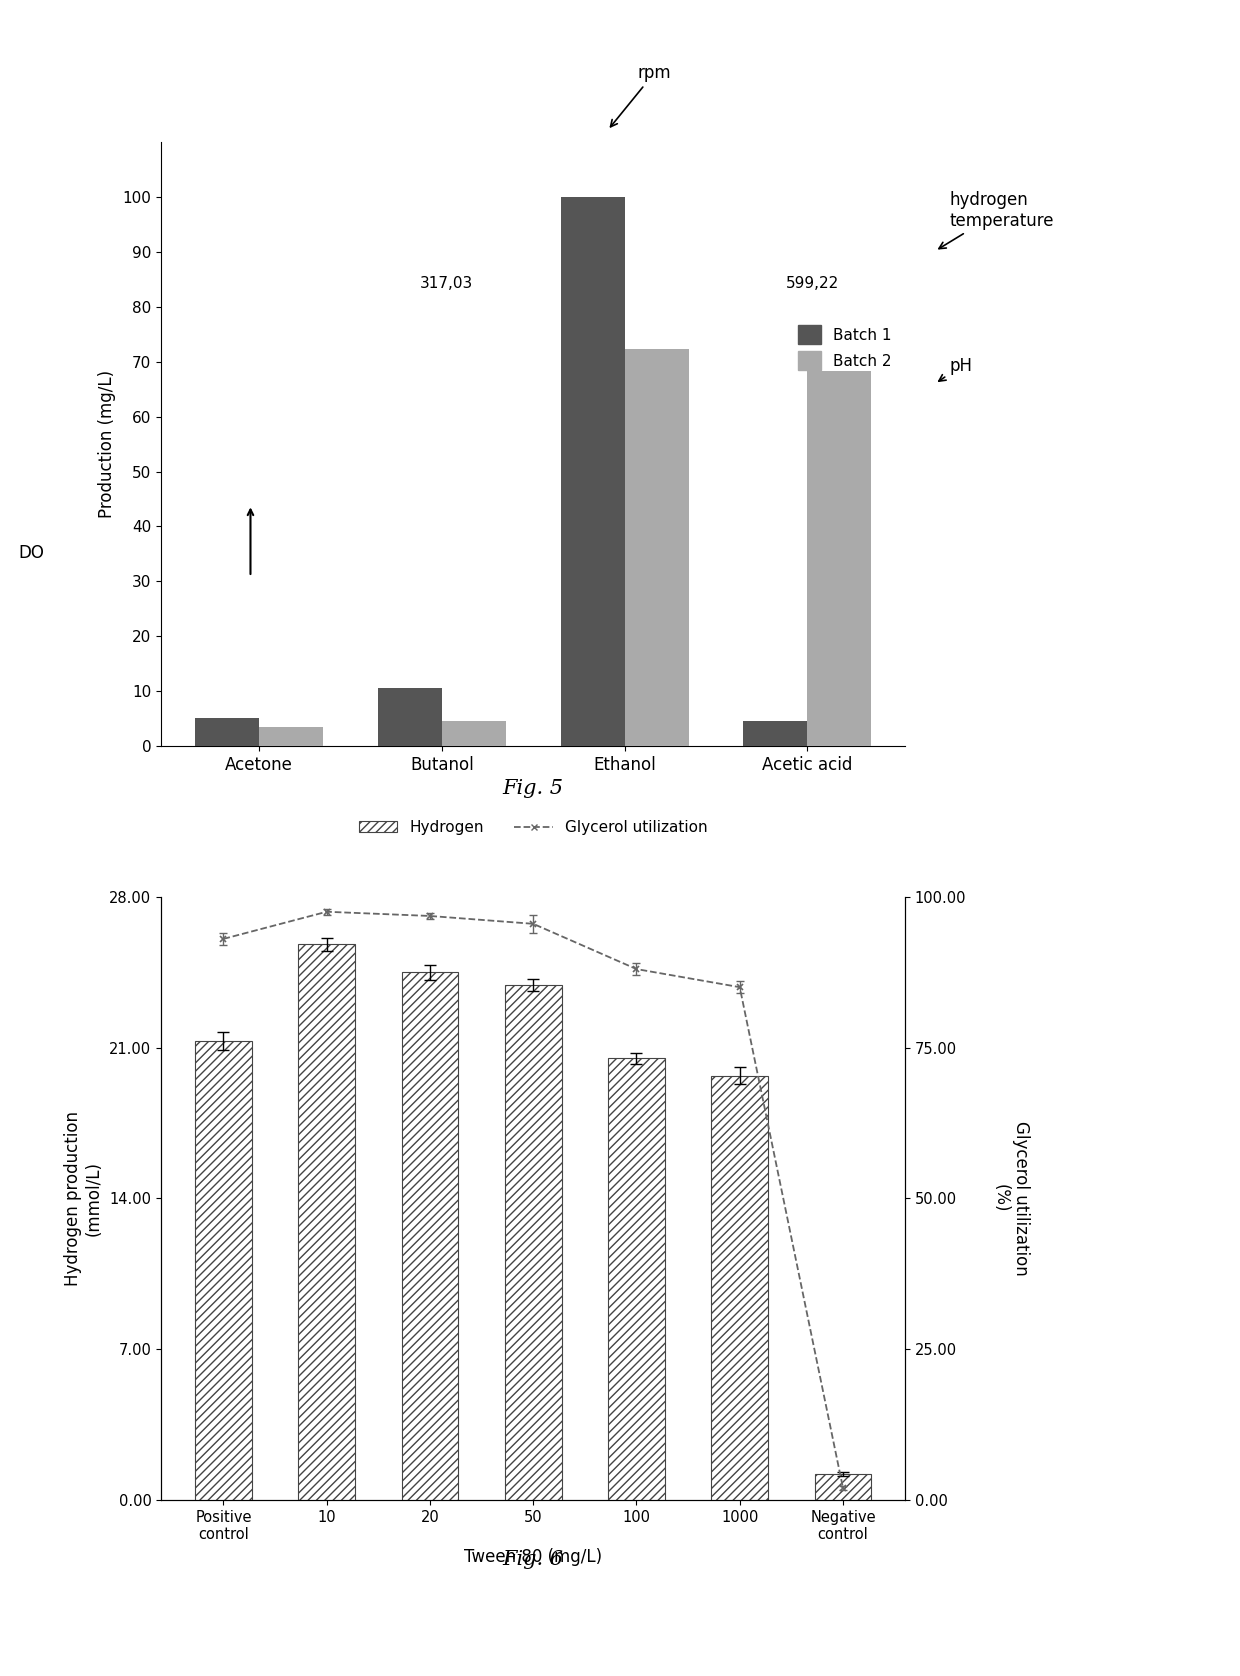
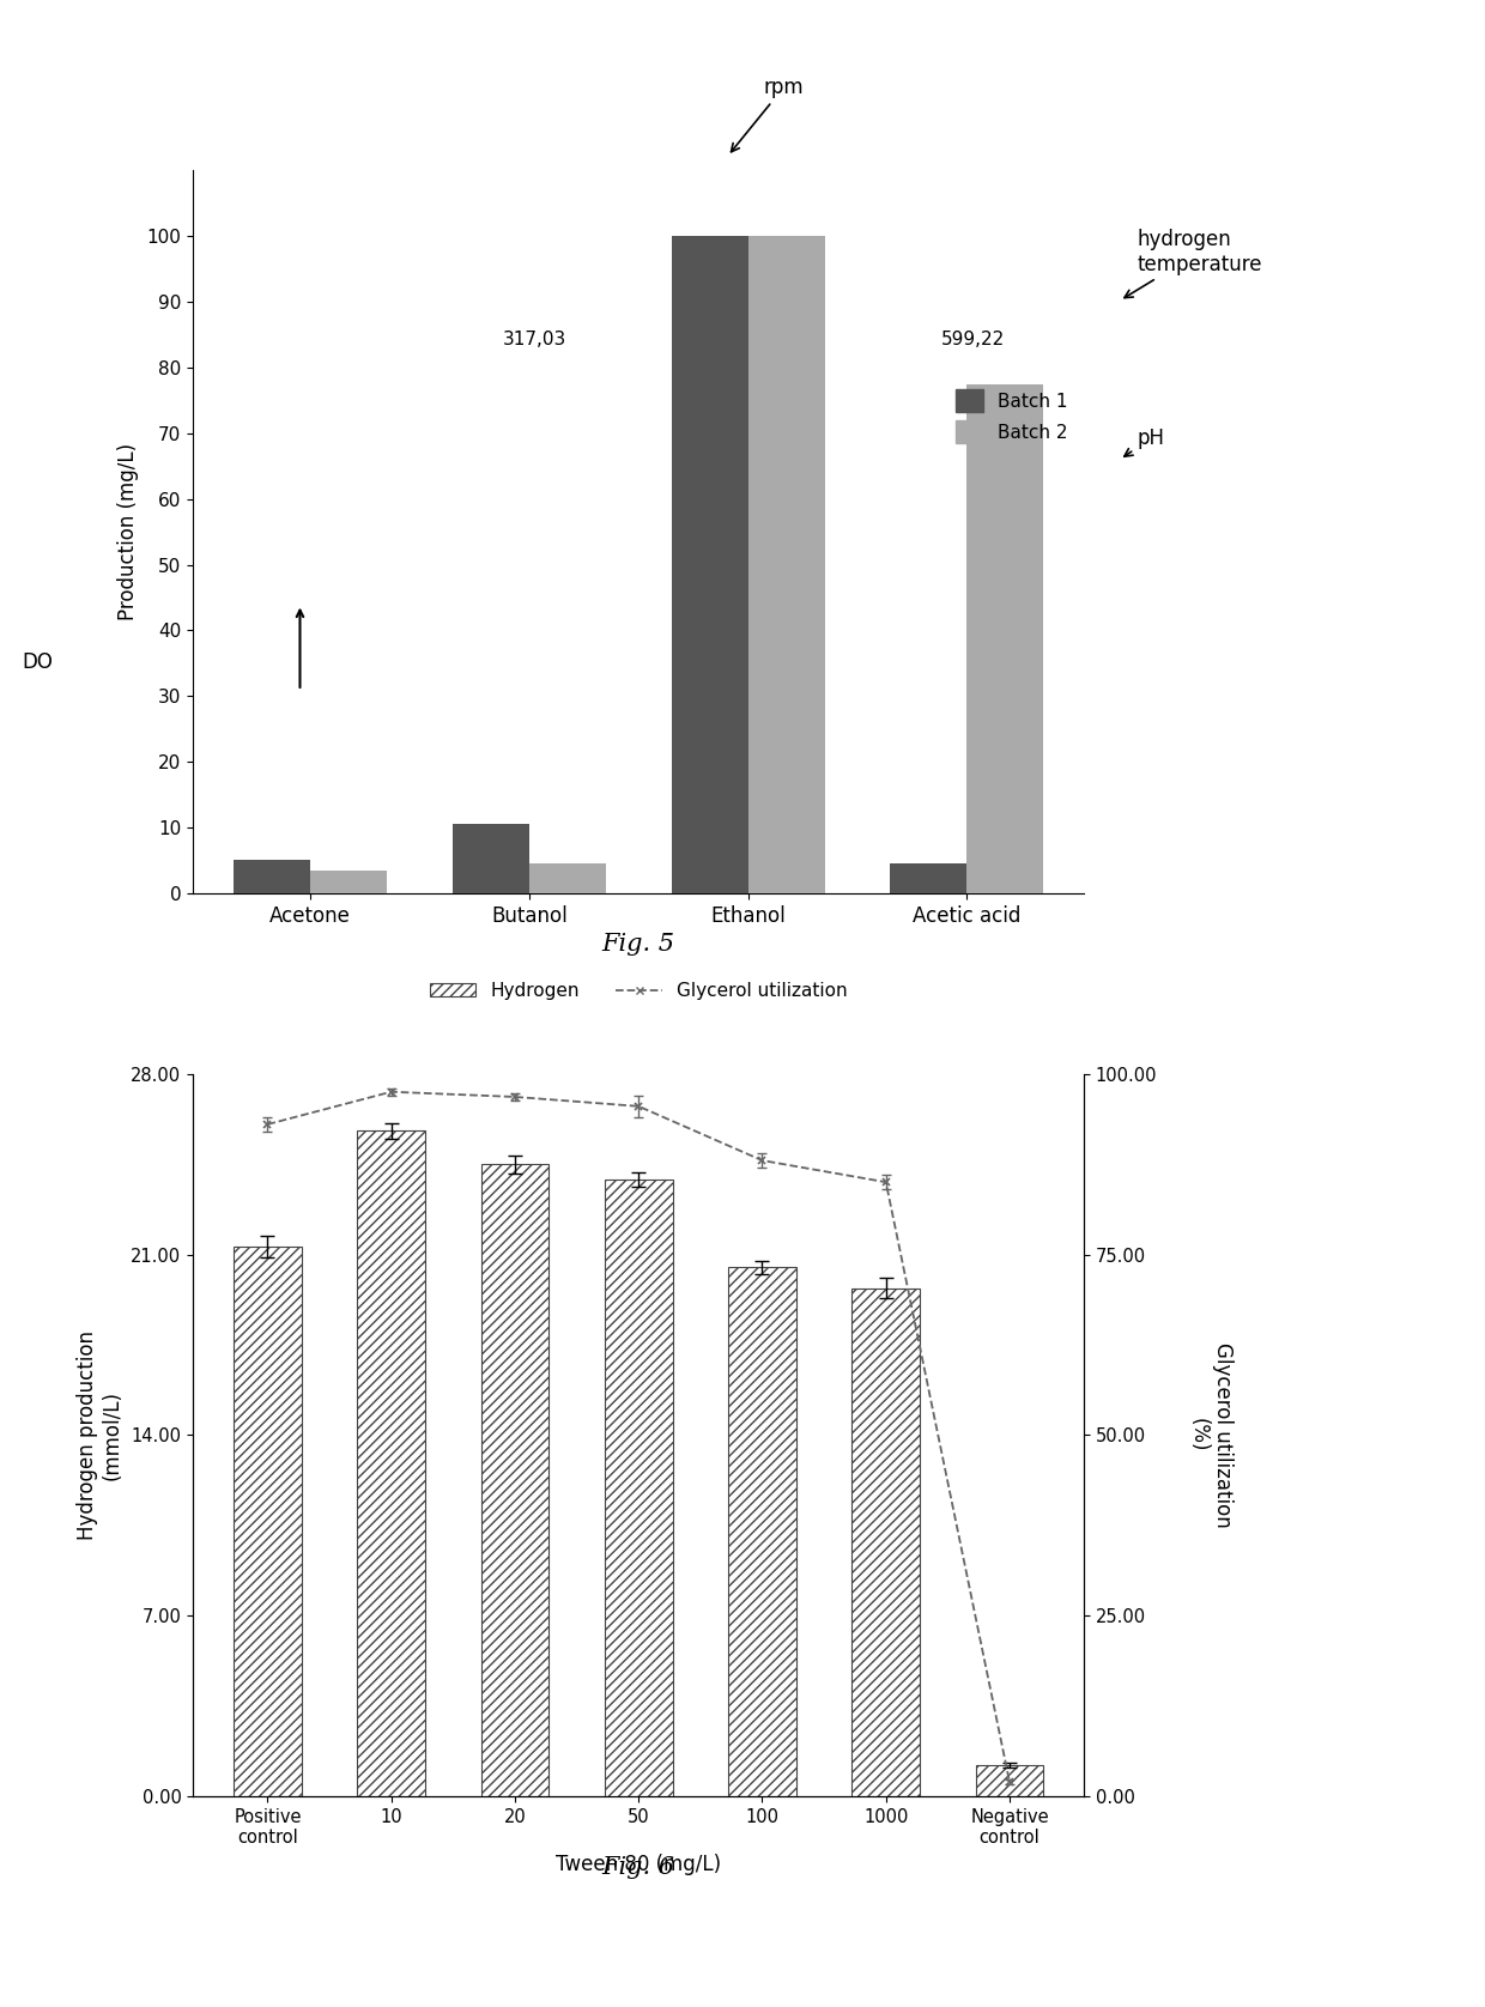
Batch 2/Ethanol: 72.4 -> 100.0
Batch 2/Acetic acid: 68.4 -> 77.5
